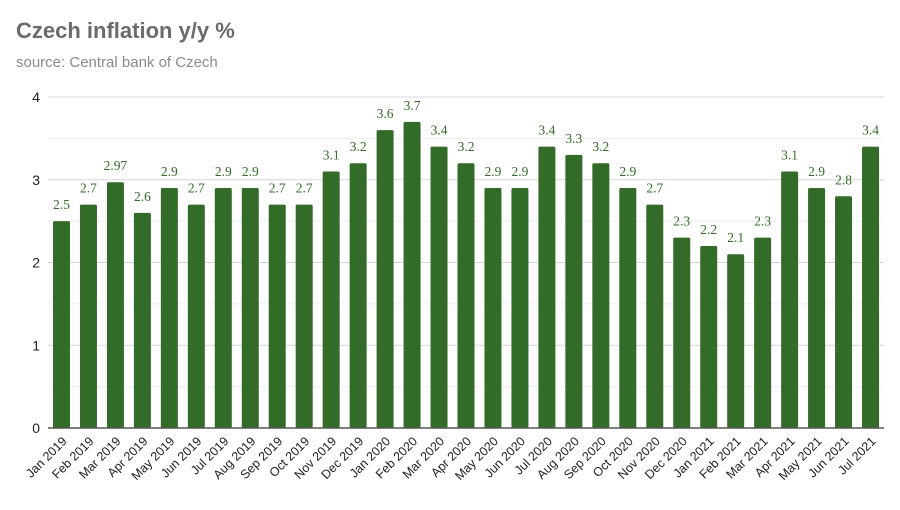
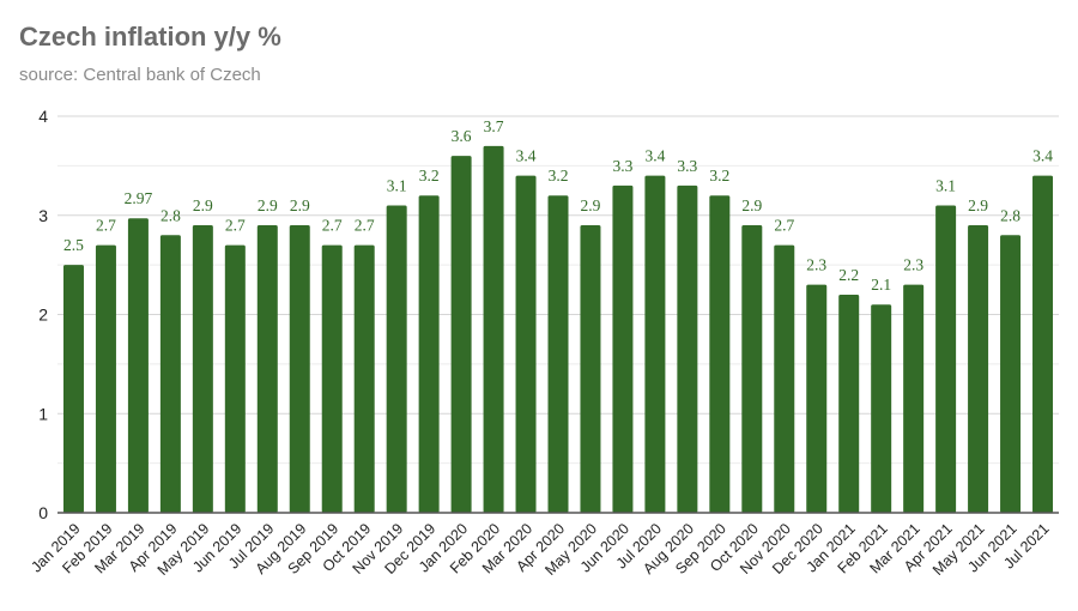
Apr 2019: 2.6 -> 2.8
Jun 2020: 2.9 -> 3.3
